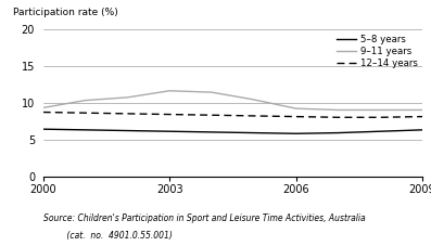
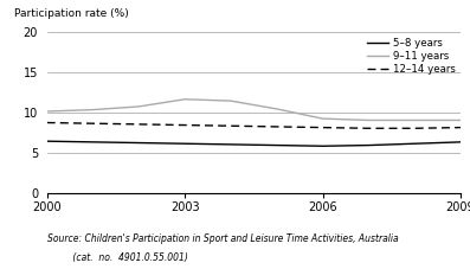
9–11 years/2000: 9.4 -> 10.2
